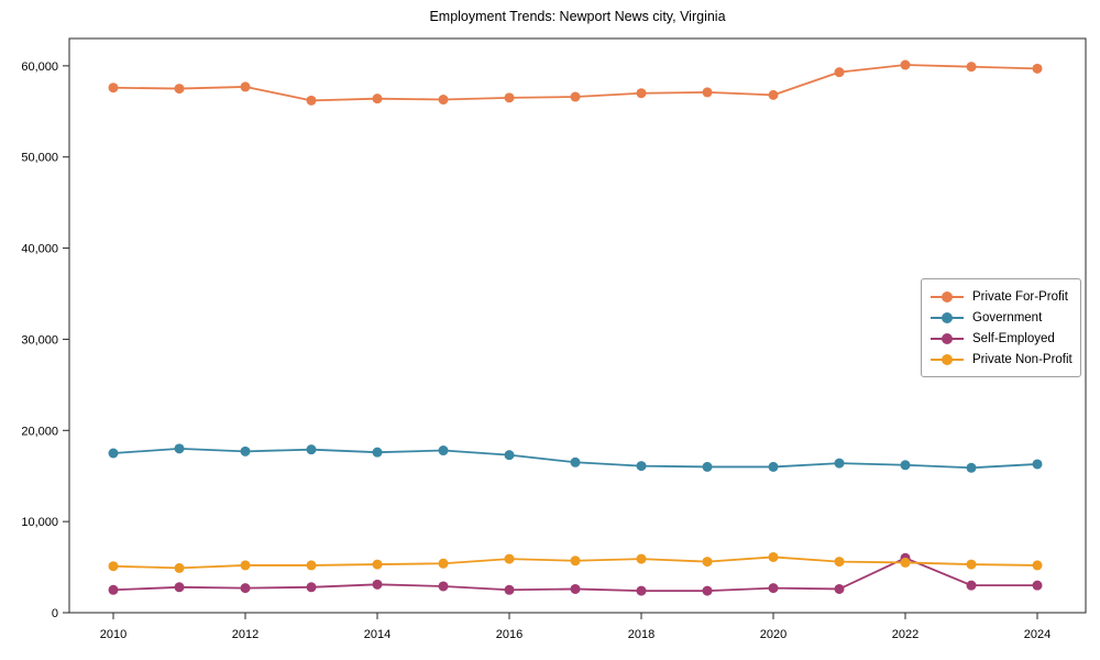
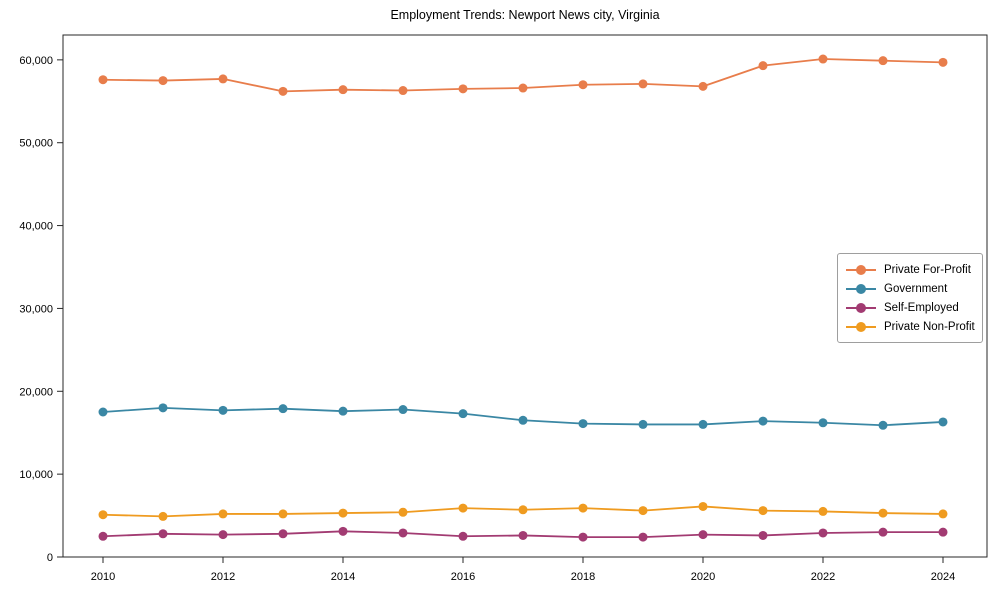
Self-Employed/2022: 6000 -> 3000
